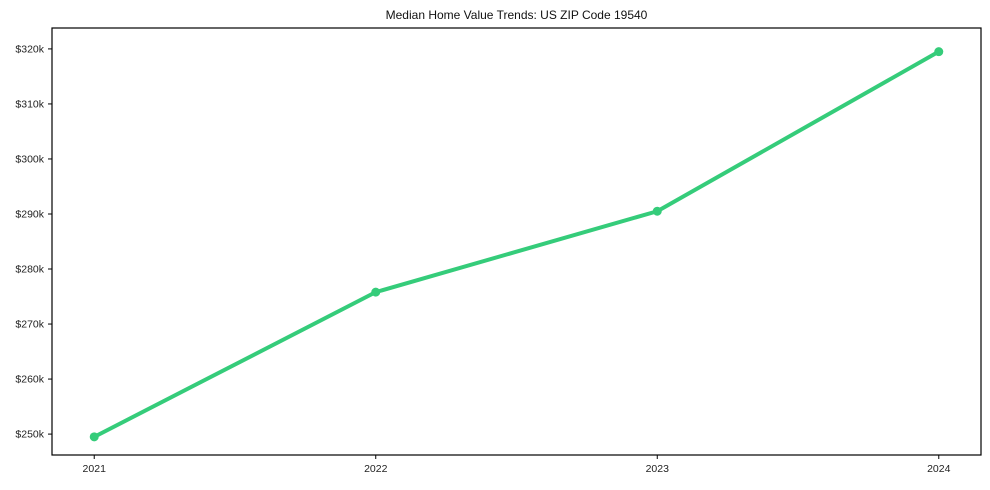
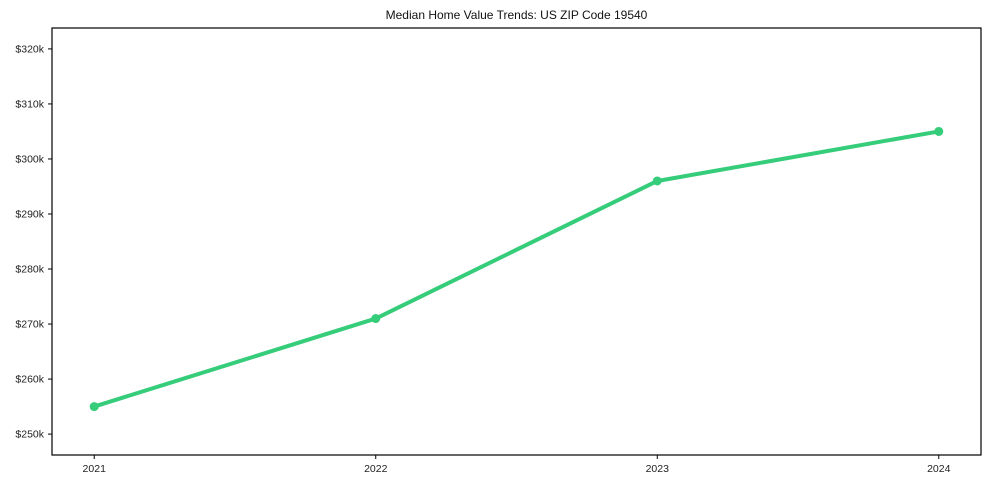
2021: $250k -> $255k
2022: $276k -> $271k
2023: $290k -> $296k
2024: $320k -> $305k
